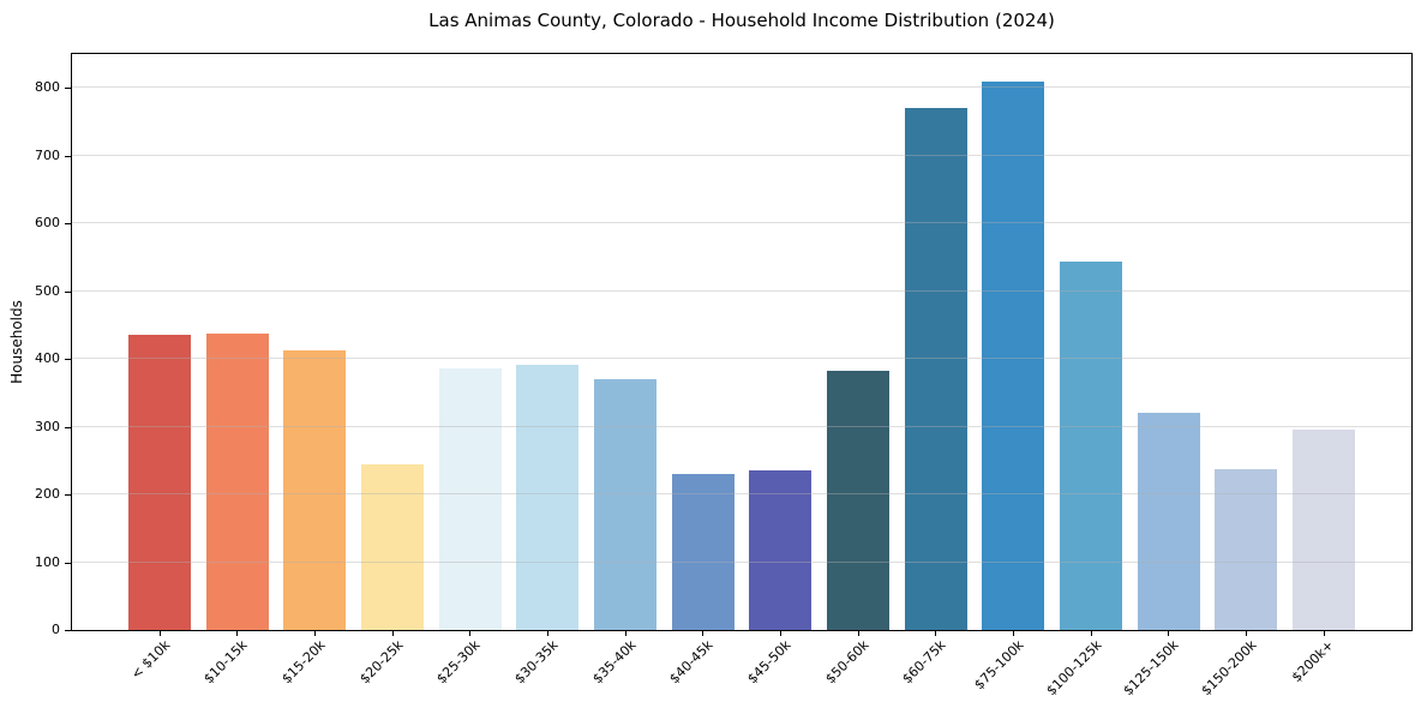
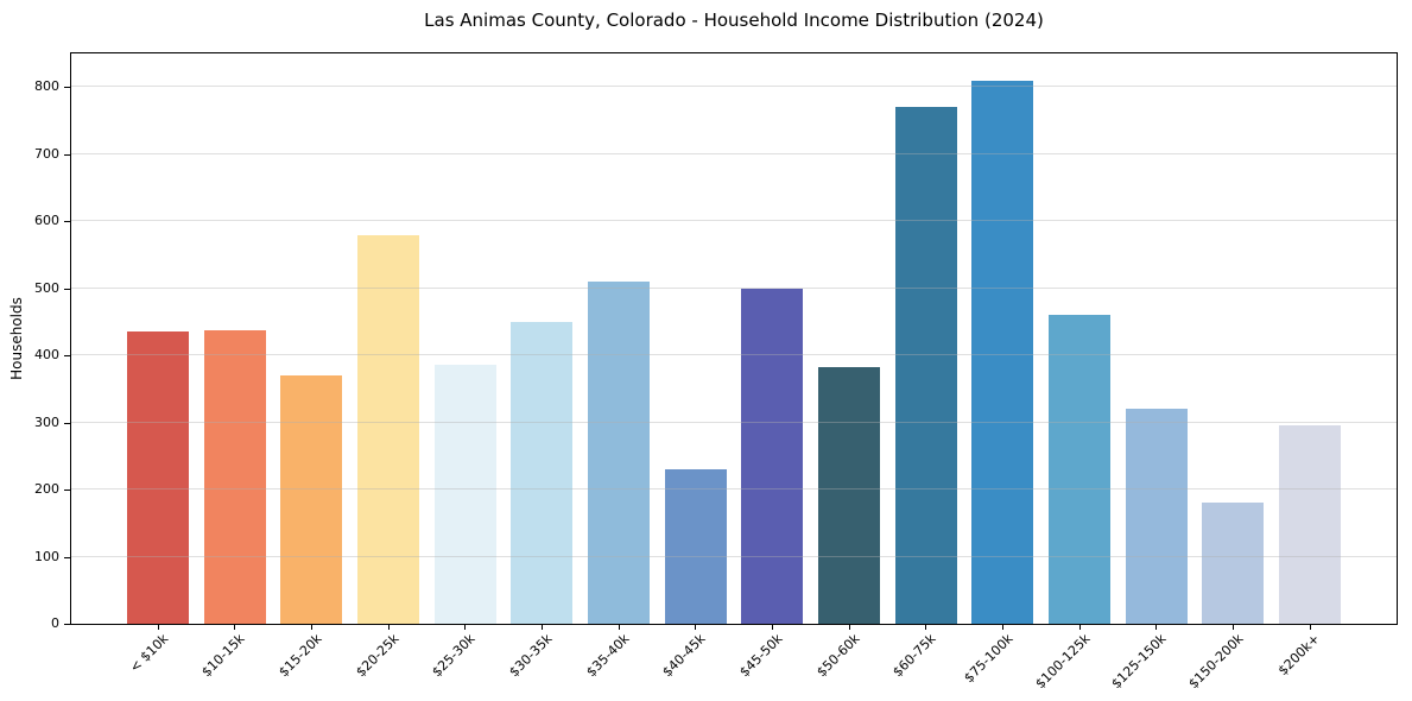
$15-20k: 410 -> 370
$20-25k: 240 -> 580
$30-35k: 390 -> 450
$35-40k: 370 -> 510
$45-50k: 240 -> 500
$100-125k: 540 -> 460
$150-200k: 240 -> 180
